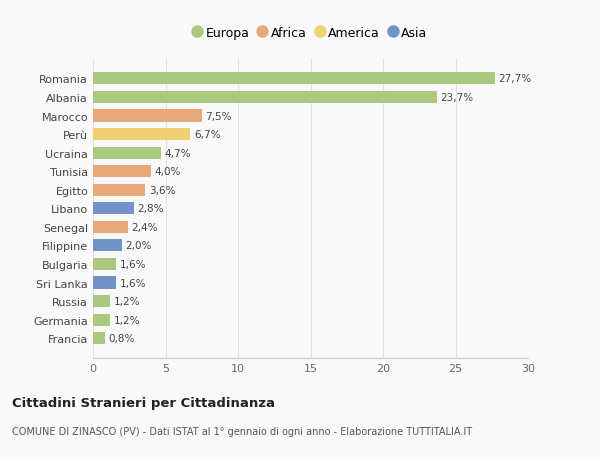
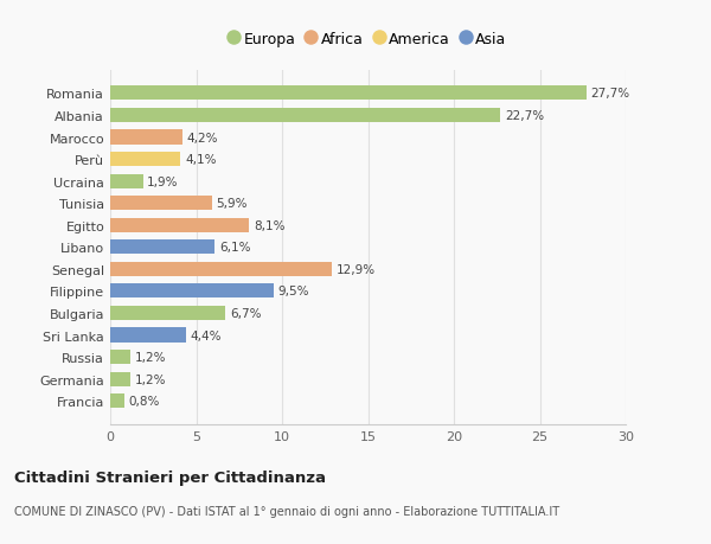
Albania: 23,7% -> 22,7%
Marocco: 7,5% -> 4,2%
Perù: 6,7% -> 4,1%
Ucraina: 4,7% -> 1,9%
Tunisia: 4,0% -> 5,9%
Egitto: 3,6% -> 8,1%
Libano: 2,8% -> 6,1%
Senegal: 2,4% -> 12,9%
Filippine: 2,0% -> 9,5%
Bulgaria: 1,6% -> 6,7%
Sri Lanka: 1,6% -> 4,4%
